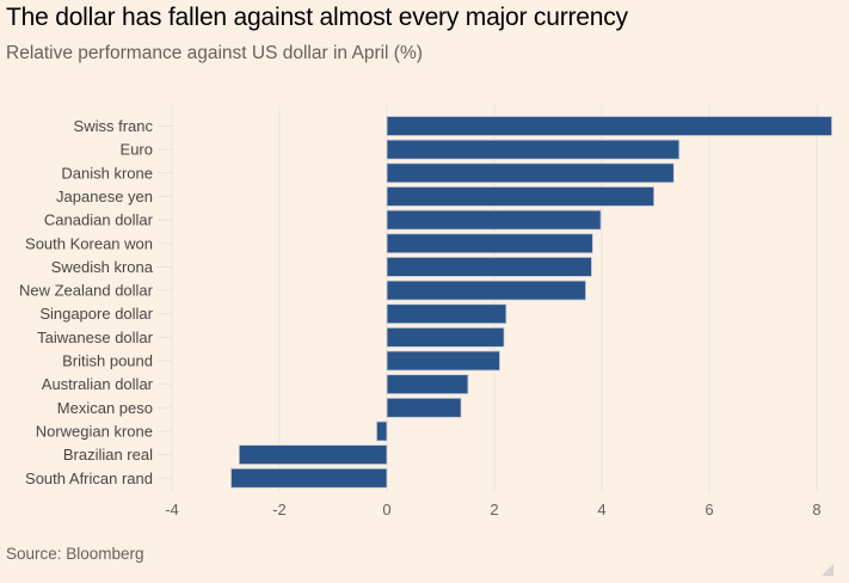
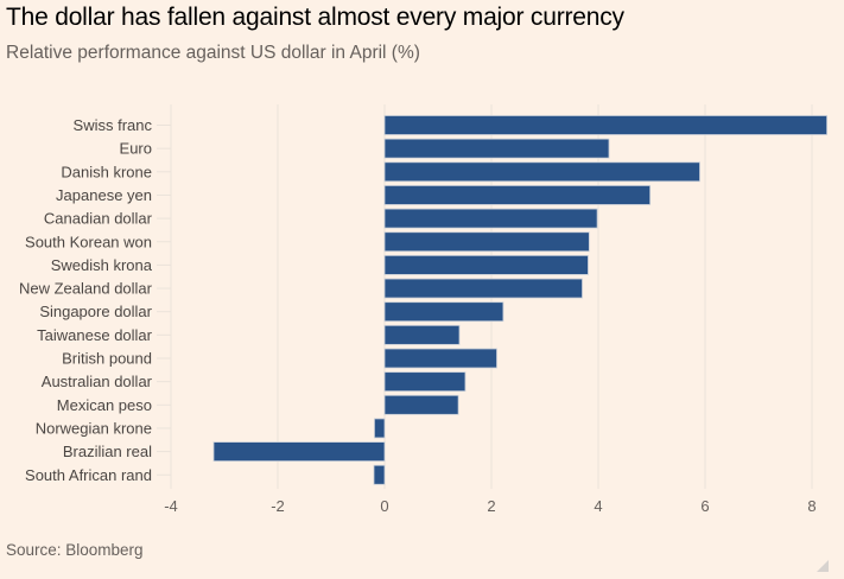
Euro: 5.4 -> 4.2
Danish krone: 5.3 -> 5.9
Taiwanese dollar: 2.2 -> 1.4
Brazilian real: -2.8 -> -3.2
South African rand: -2.9 -> -0.2
